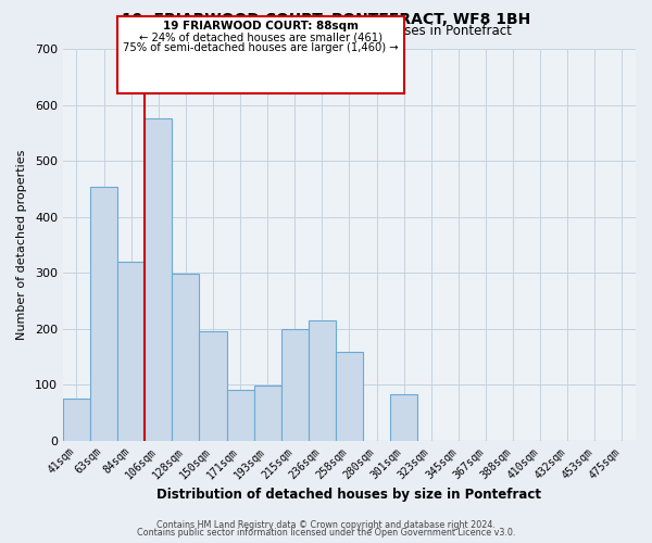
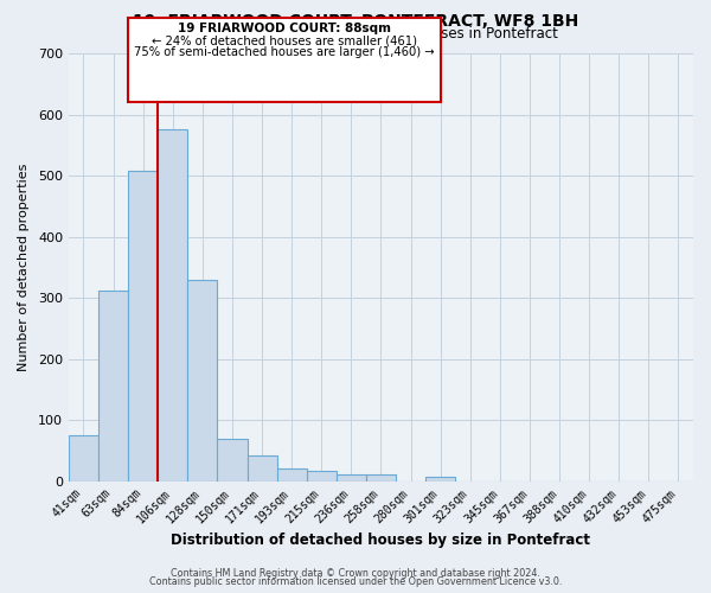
63sqm: 454 -> 312
84sqm: 320 -> 508
128sqm: 298 -> 330
150sqm: 196 -> 70
171sqm: 90 -> 42
193sqm: 98 -> 20
215sqm: 200 -> 17
236sqm: 214 -> 12
258sqm: 158 -> 12
301sqm: 82 -> 8
